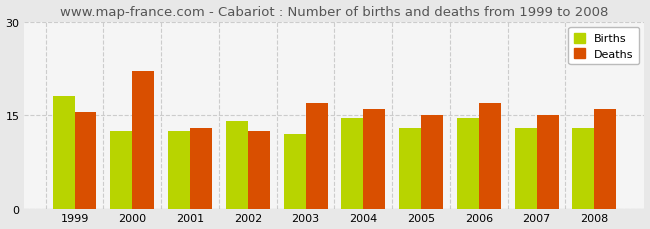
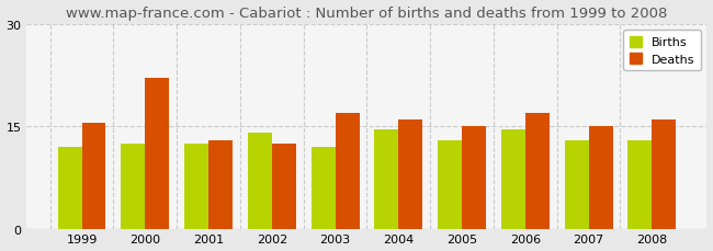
Births/1999: 18.0 -> 12.0
